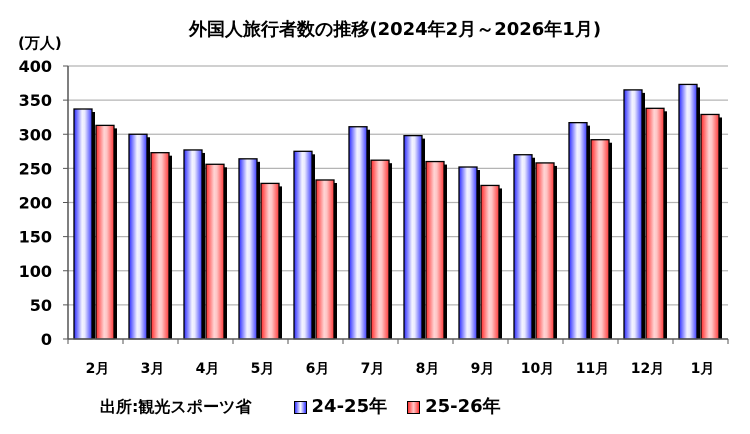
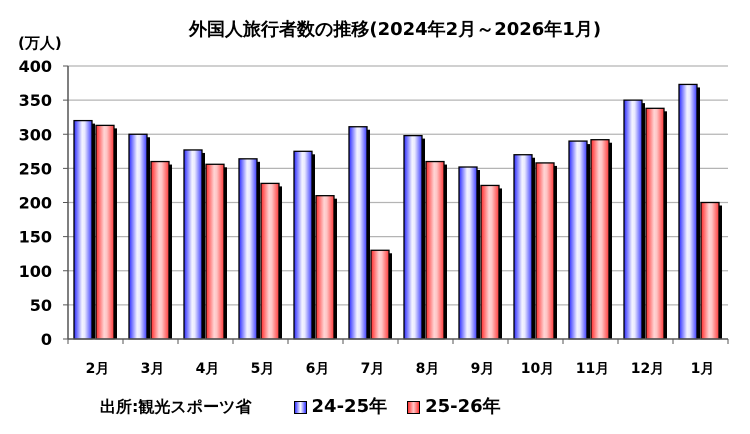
24-25年/2月: 340 -> 320
25-26年/3月: 270 -> 260
25-26年/6月: 230 -> 210
25-26年/7月: 260 -> 130
24-25年/11月: 320 -> 290
24-25年/12月: 360 -> 350
25-26年/1月: 330 -> 200
